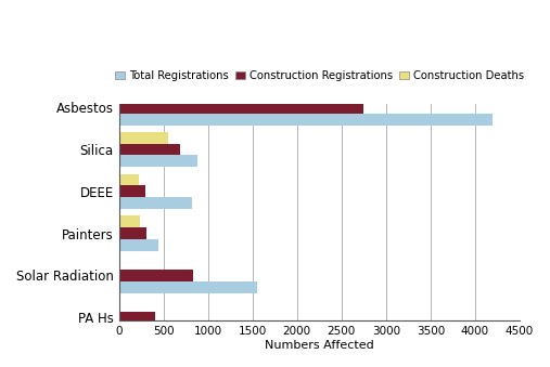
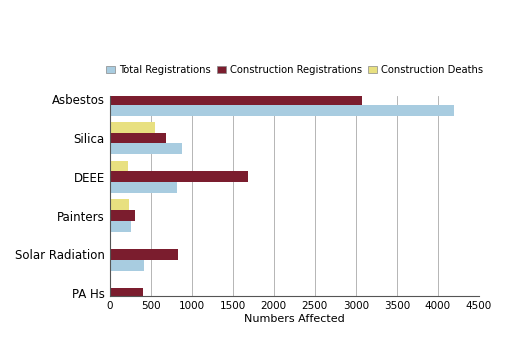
Construction Registrations/Asbestos: 2750 -> 3080
Construction Registrations/DEEE: 300 -> 1680
Total Registrations/Painters: 440 -> 260
Total Registrations/Solar Radiation: 1550 -> 420
